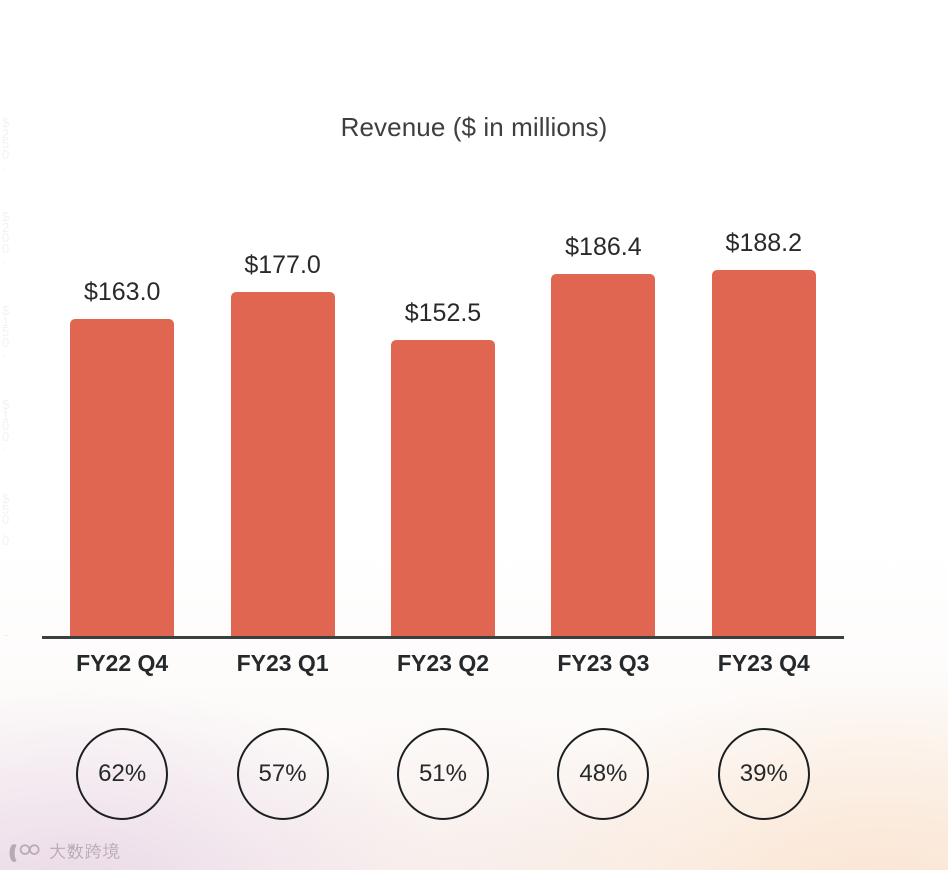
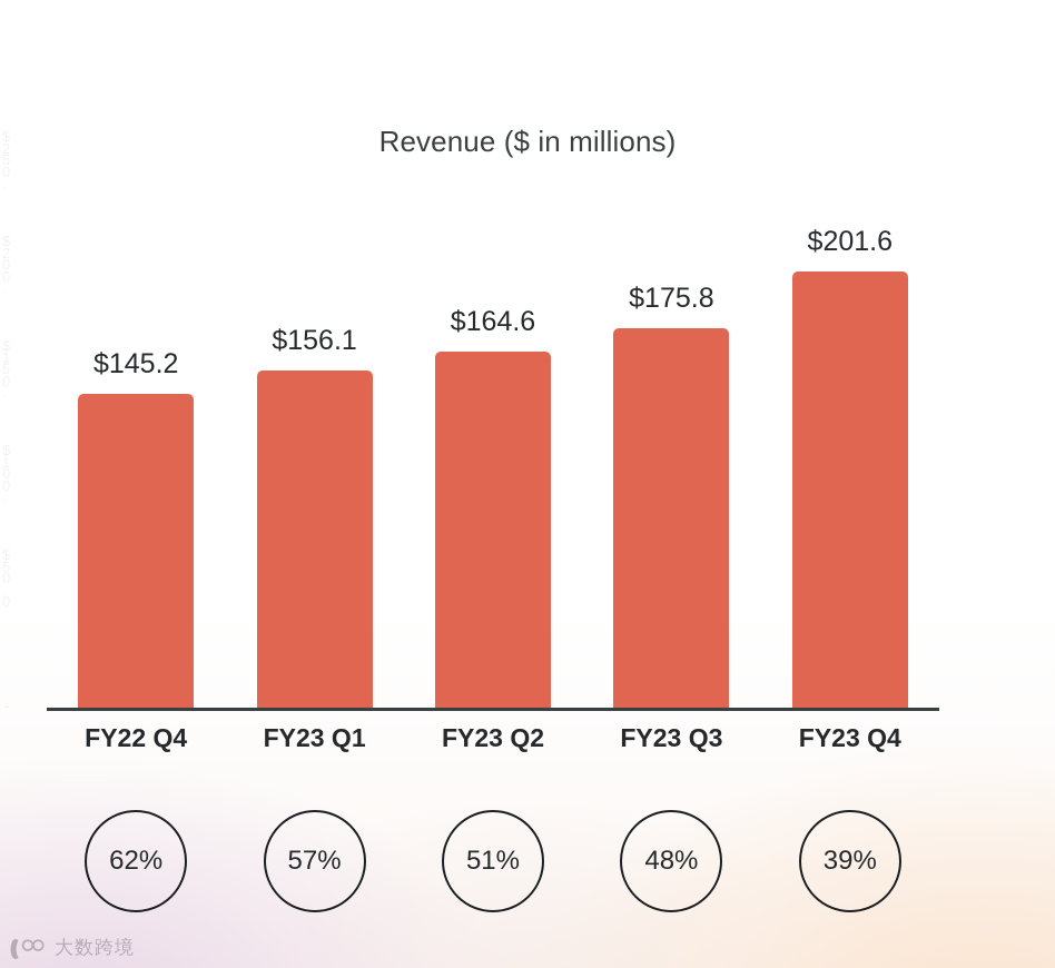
FY22 Q4: $163.0 -> $145.2
FY23 Q1: $177.0 -> $156.1
FY23 Q2: $152.5 -> $164.6
FY23 Q3: $186.4 -> $175.8
FY23 Q4: $188.2 -> $201.6
